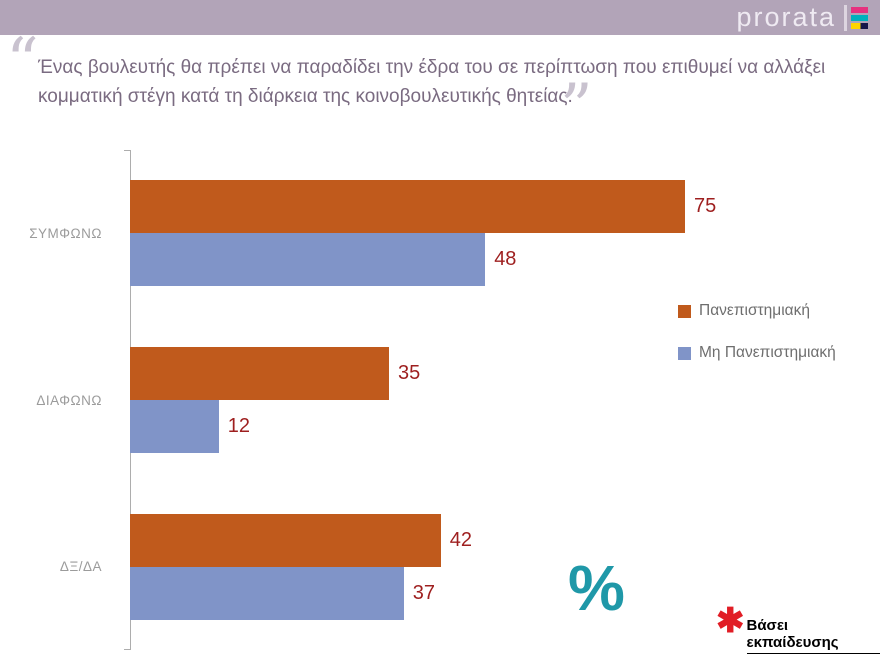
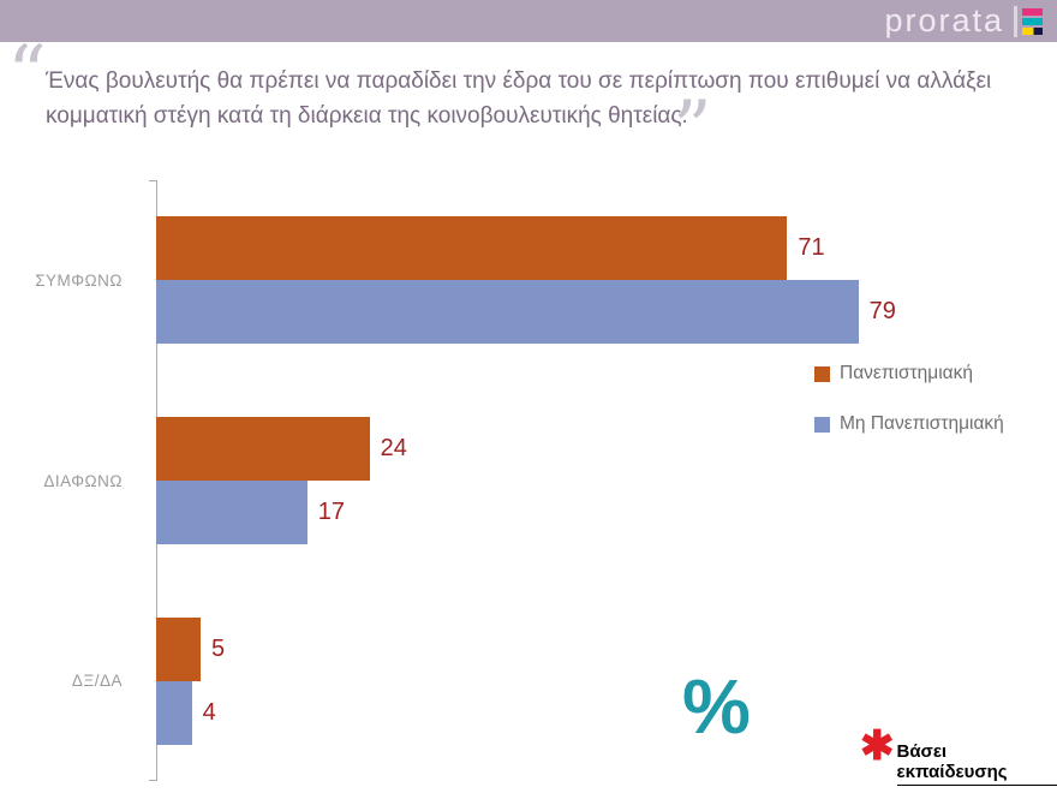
Πανεπιστημιακή/ΣΥΜΦΩΝΩ: 75 -> 71
Μη Πανεπιστημιακή/ΣΥΜΦΩΝΩ: 48 -> 79
Πανεπιστημιακή/ΔΙΑΦΩΝΩ: 35 -> 24
Μη Πανεπιστημιακή/ΔΙΑΦΩΝΩ: 12 -> 17
Πανεπιστημιακή/ΔΞ/ΔΑ: 42 -> 5
Μη Πανεπιστημιακή/ΔΞ/ΔΑ: 37 -> 4
